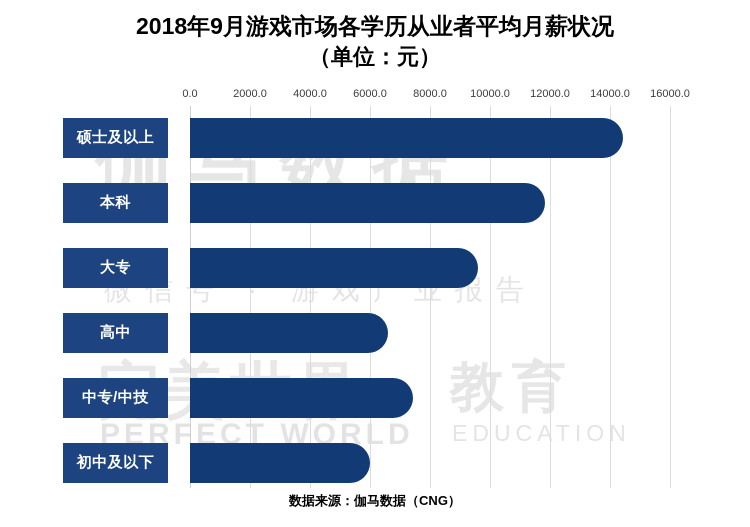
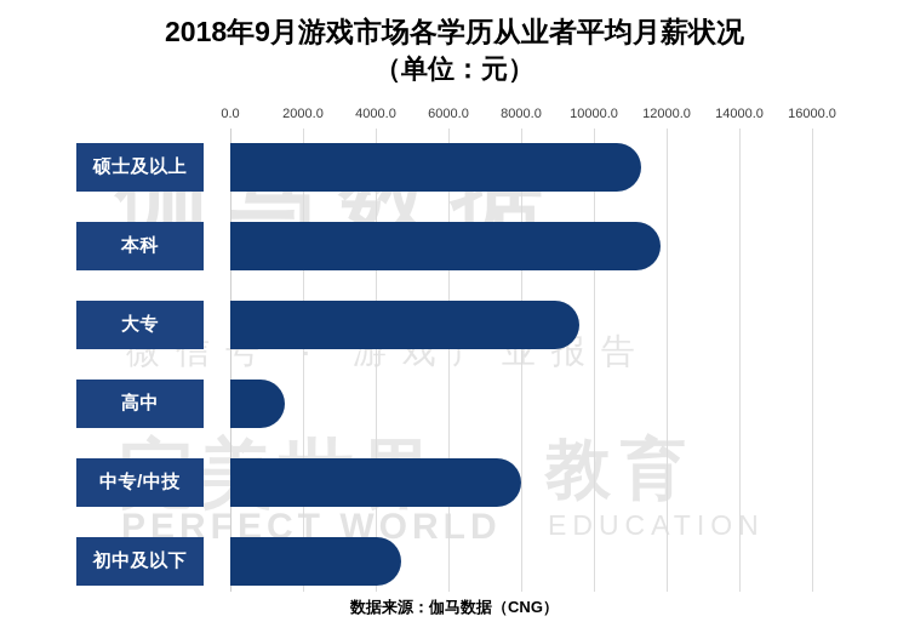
硕士及以上: 14400 -> 11300
高中: 6600 -> 1500
中专/中技: 7400 -> 8000
初中及以下: 6000 -> 4700
